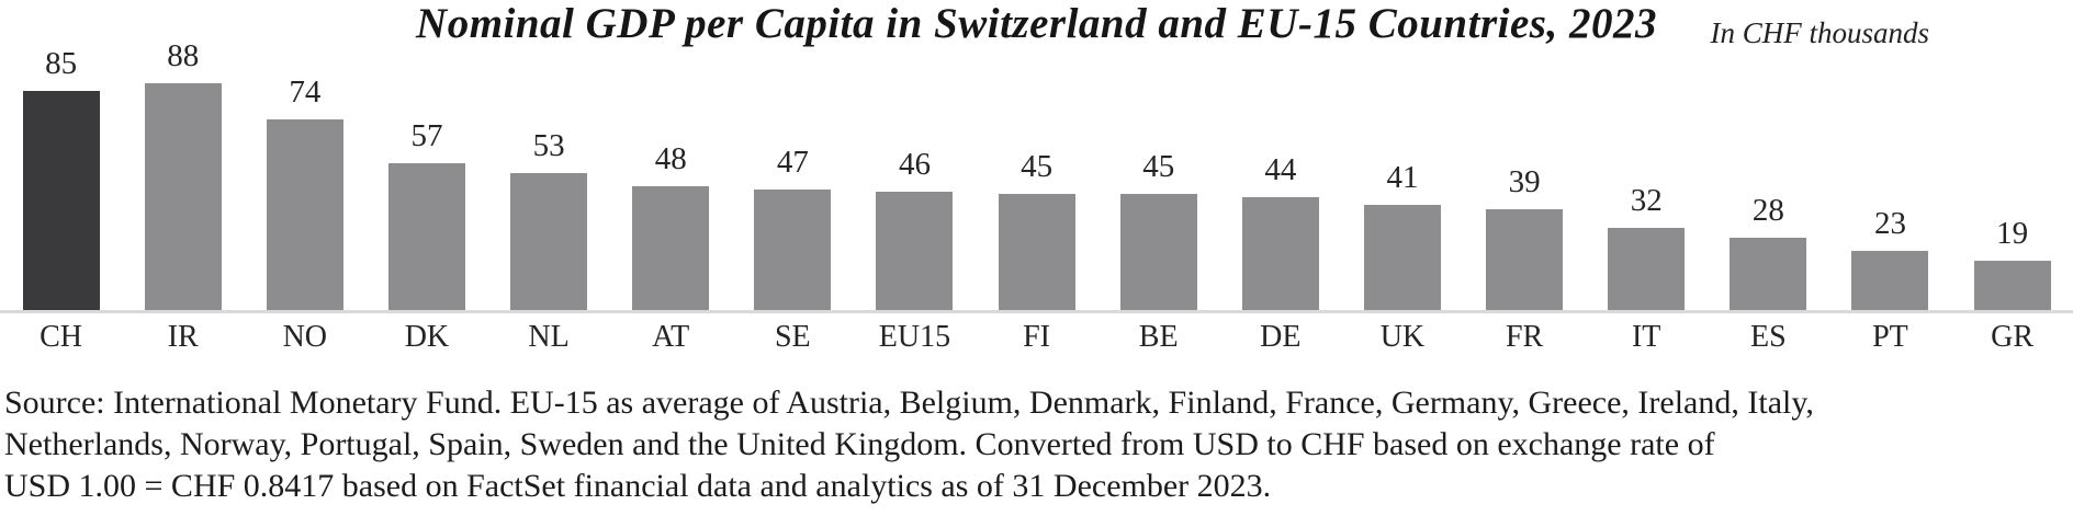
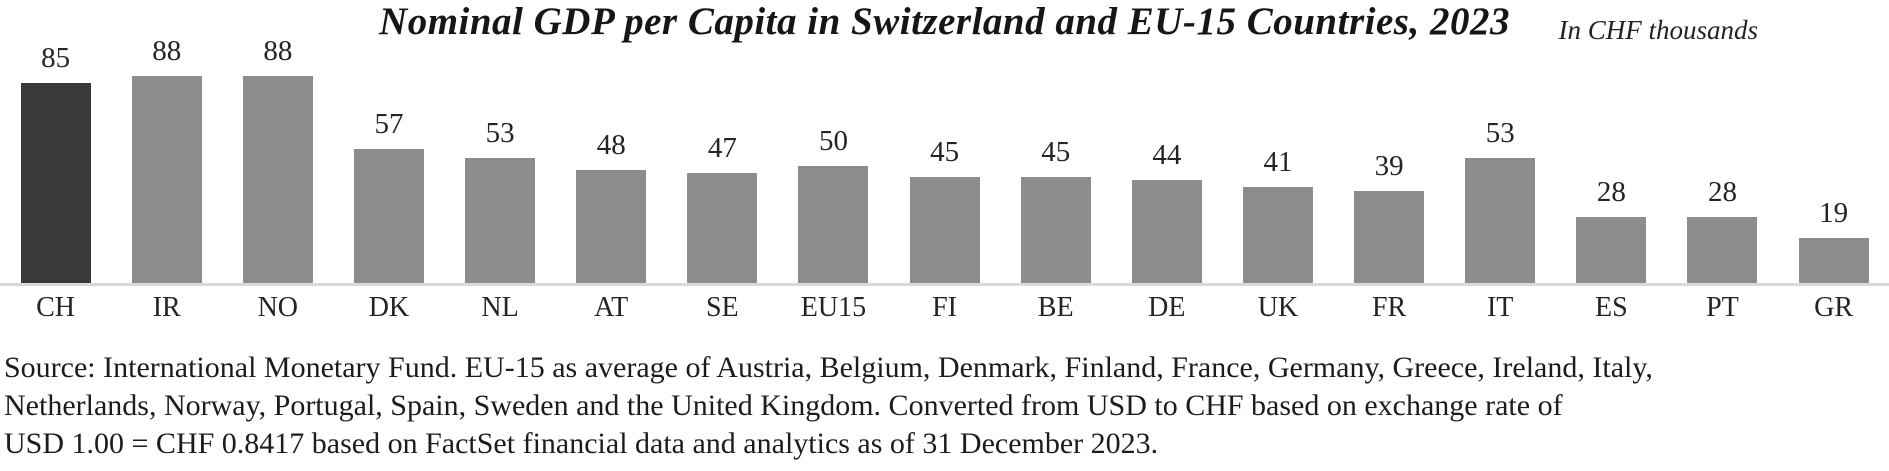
NO: 74 -> 88
EU15: 46 -> 50
IT: 32 -> 53
PT: 23 -> 28
